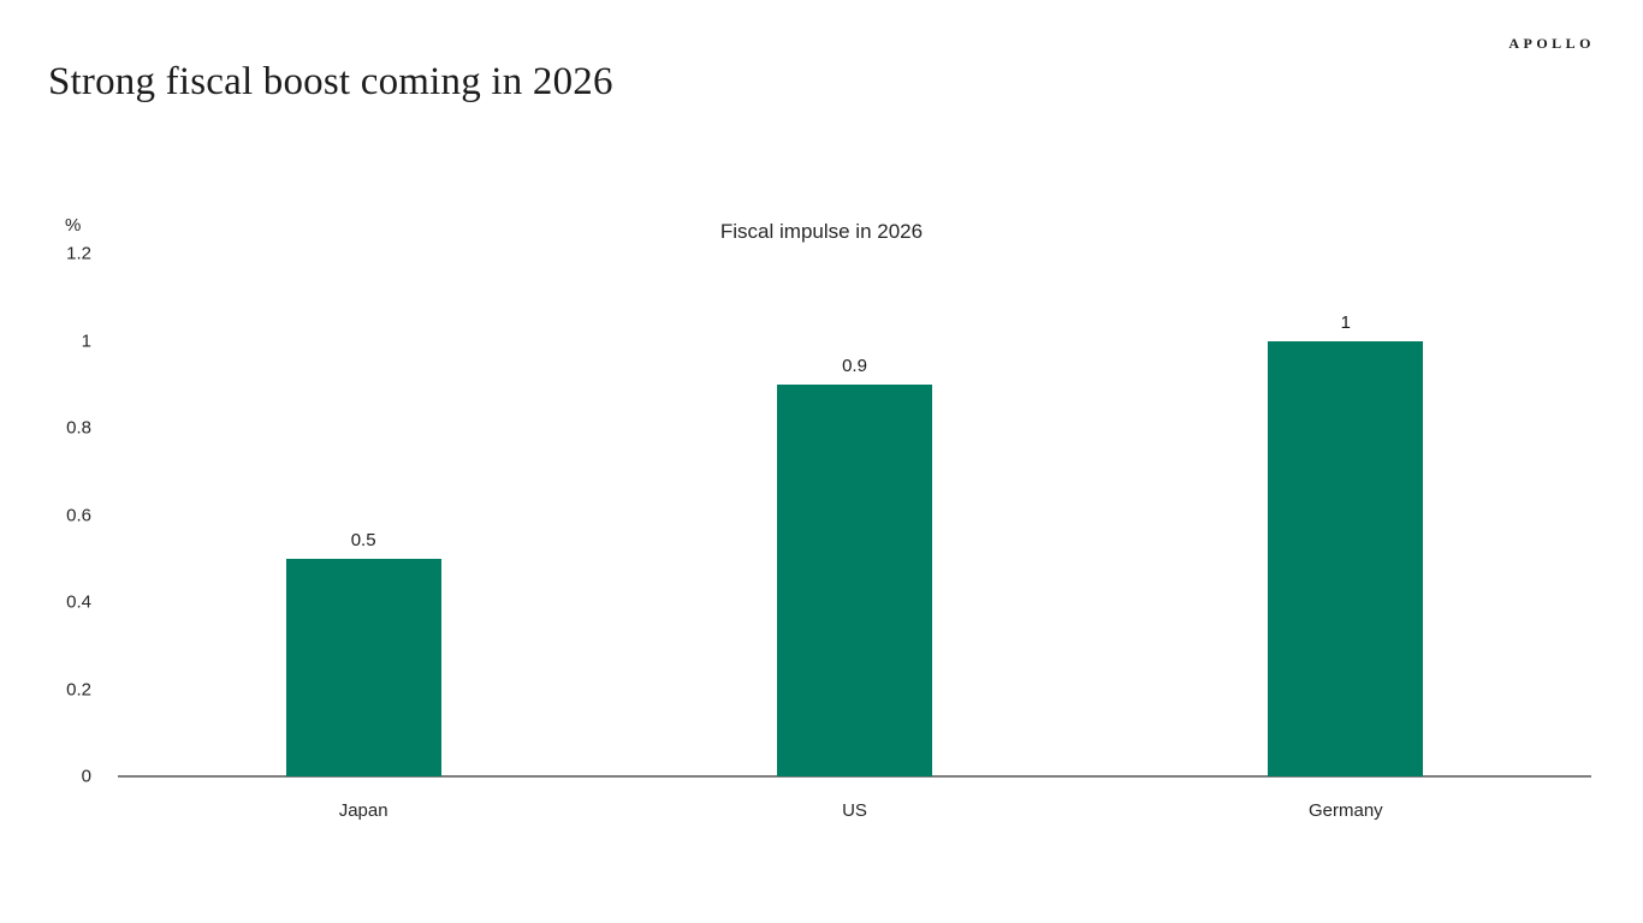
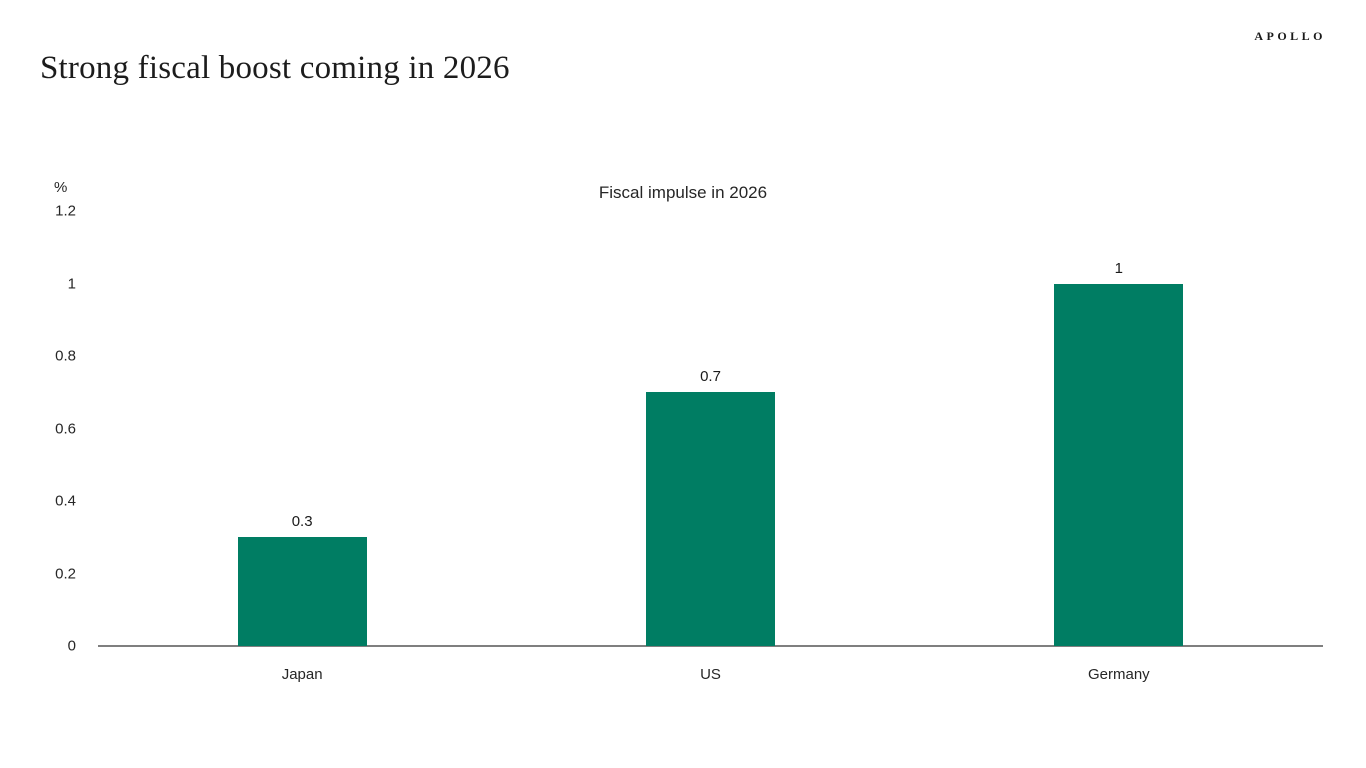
Japan: 0.5 -> 0.3
US: 0.9 -> 0.7
